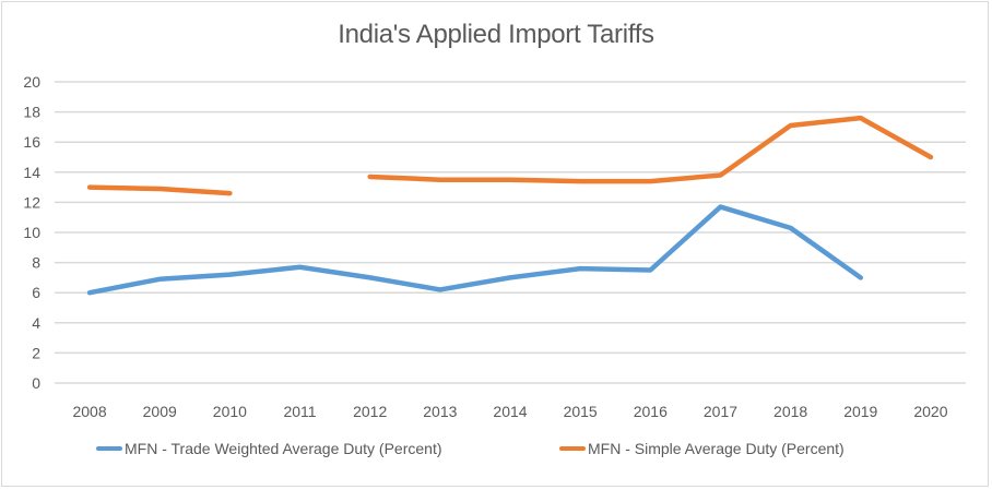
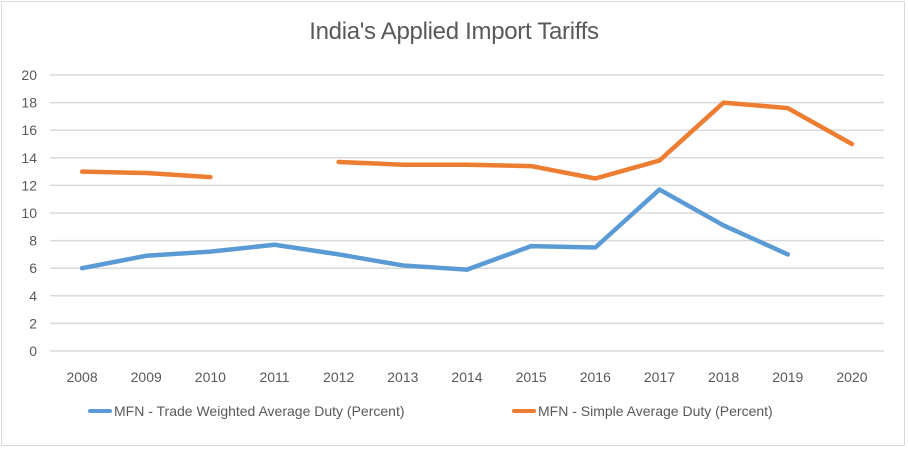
MFN - Trade Weighted Average Duty (Percent)/2014: 7.0 -> 5.9
MFN - Simple Average Duty (Percent)/2016: 13.4 -> 12.5
MFN - Trade Weighted Average Duty (Percent)/2018: 10.3 -> 9.1
MFN - Simple Average Duty (Percent)/2018: 17.1 -> 18.0
